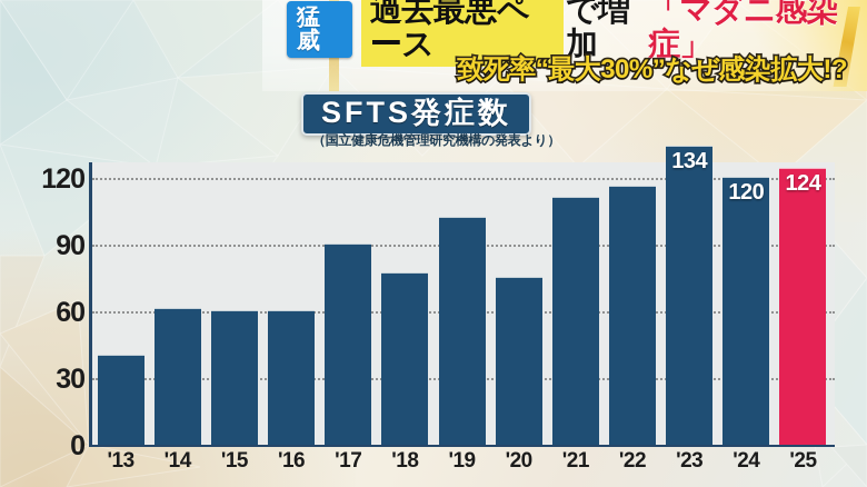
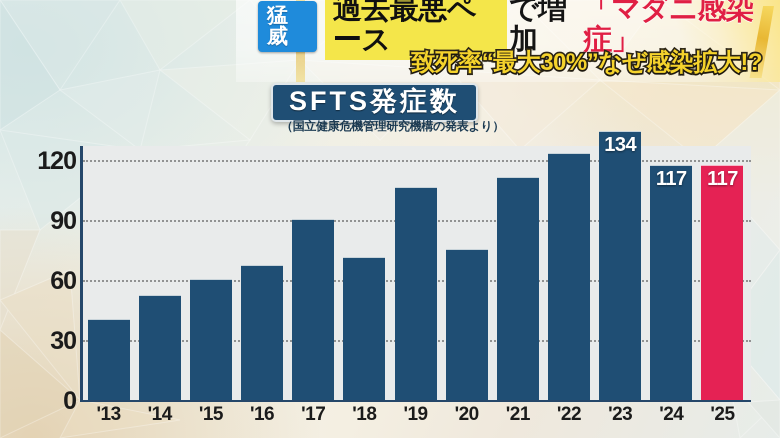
'14: 61 -> 52
'16: 60 -> 67
'18: 77 -> 71
'19: 102 -> 106
'22: 116 -> 123
'24: 120 -> 117
'25: 124 -> 117
